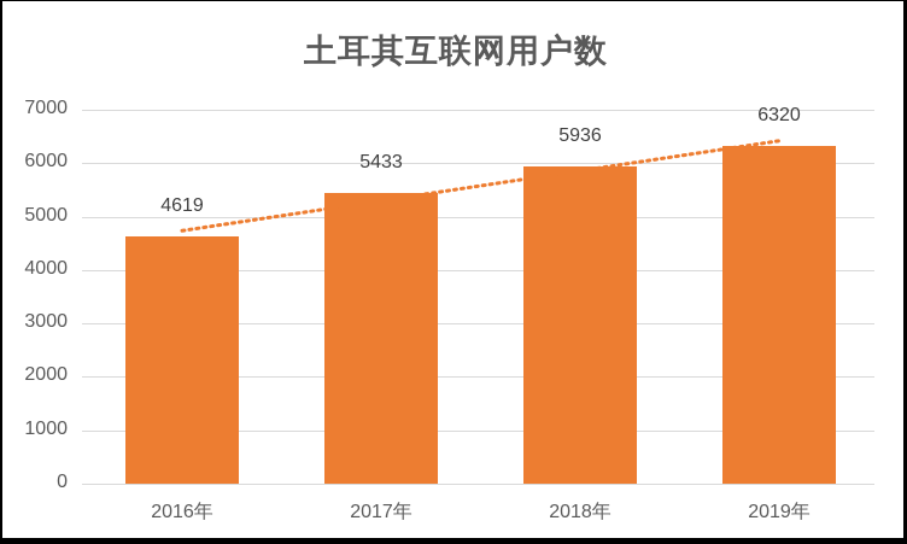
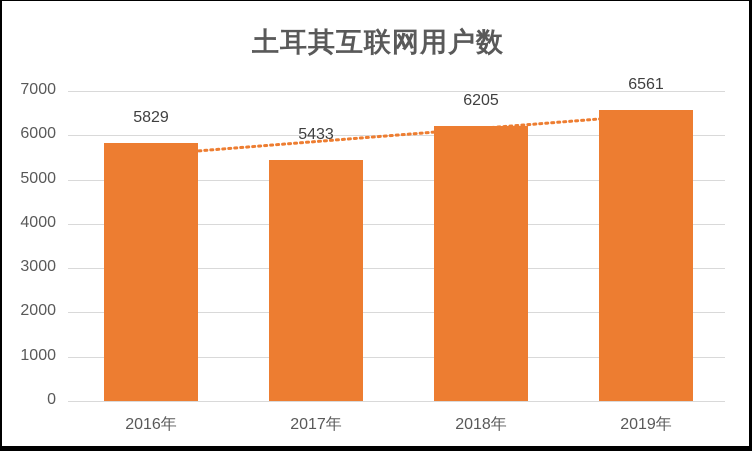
2016年: 4619 -> 5829
2018年: 5936 -> 6205
2019年: 6320 -> 6561
